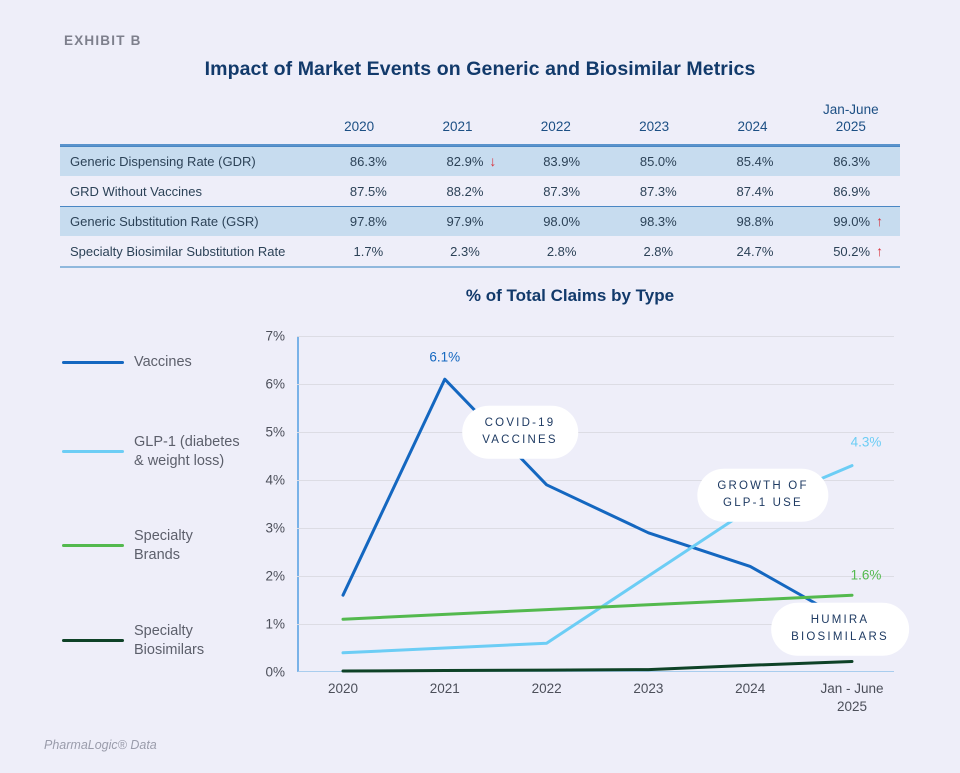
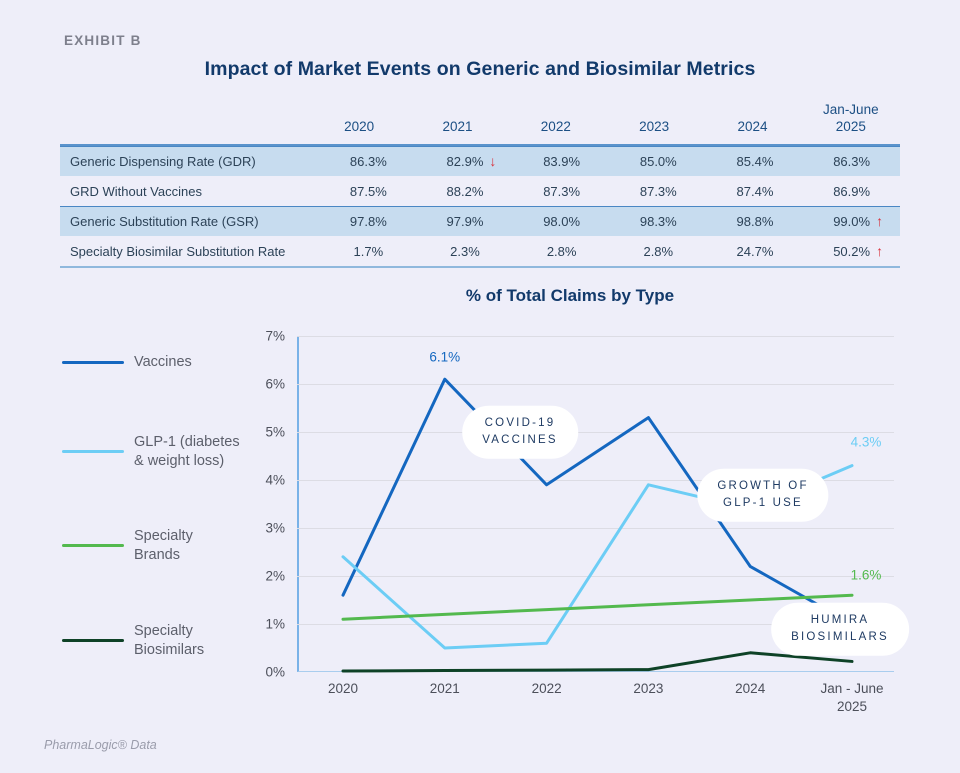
GLP-1 (diabetes & weight loss)/2020: 0.4% -> 2.4%
Vaccines/2023: 2.9% -> 5.3%
GLP-1 (diabetes & weight loss)/2023: 2.0% -> 3.9%
Specialty Biosimilars/2024: 0.1% -> 0.4%
